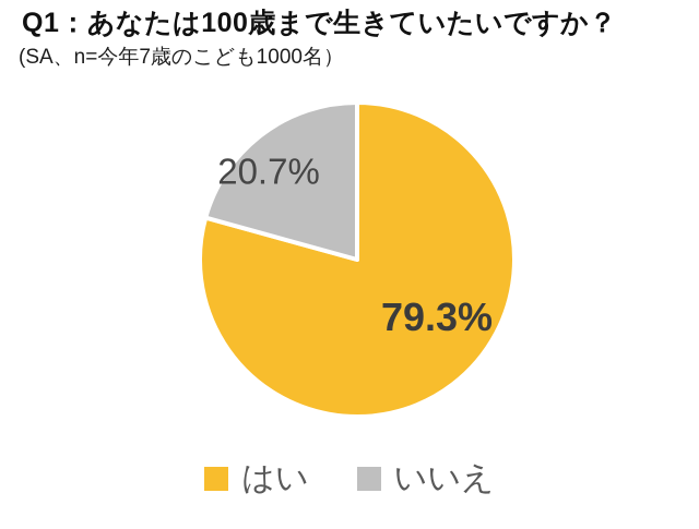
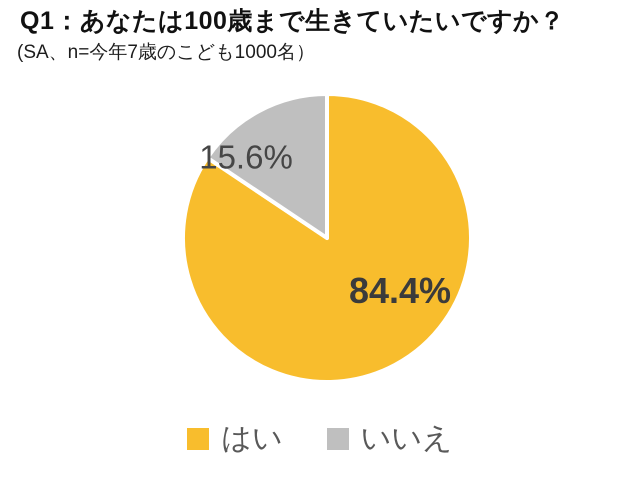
はい: 79.3% -> 84.4%
いいえ: 20.7% -> 15.6%
